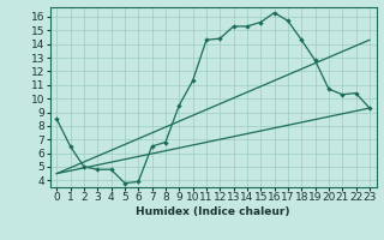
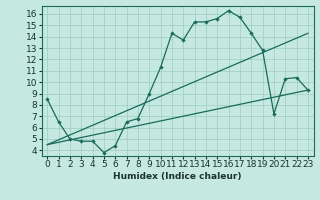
6: 3.9 -> 4.4
9: 9.5 -> 9.0
12: 14.4 -> 13.7
20: 10.7 -> 7.2
